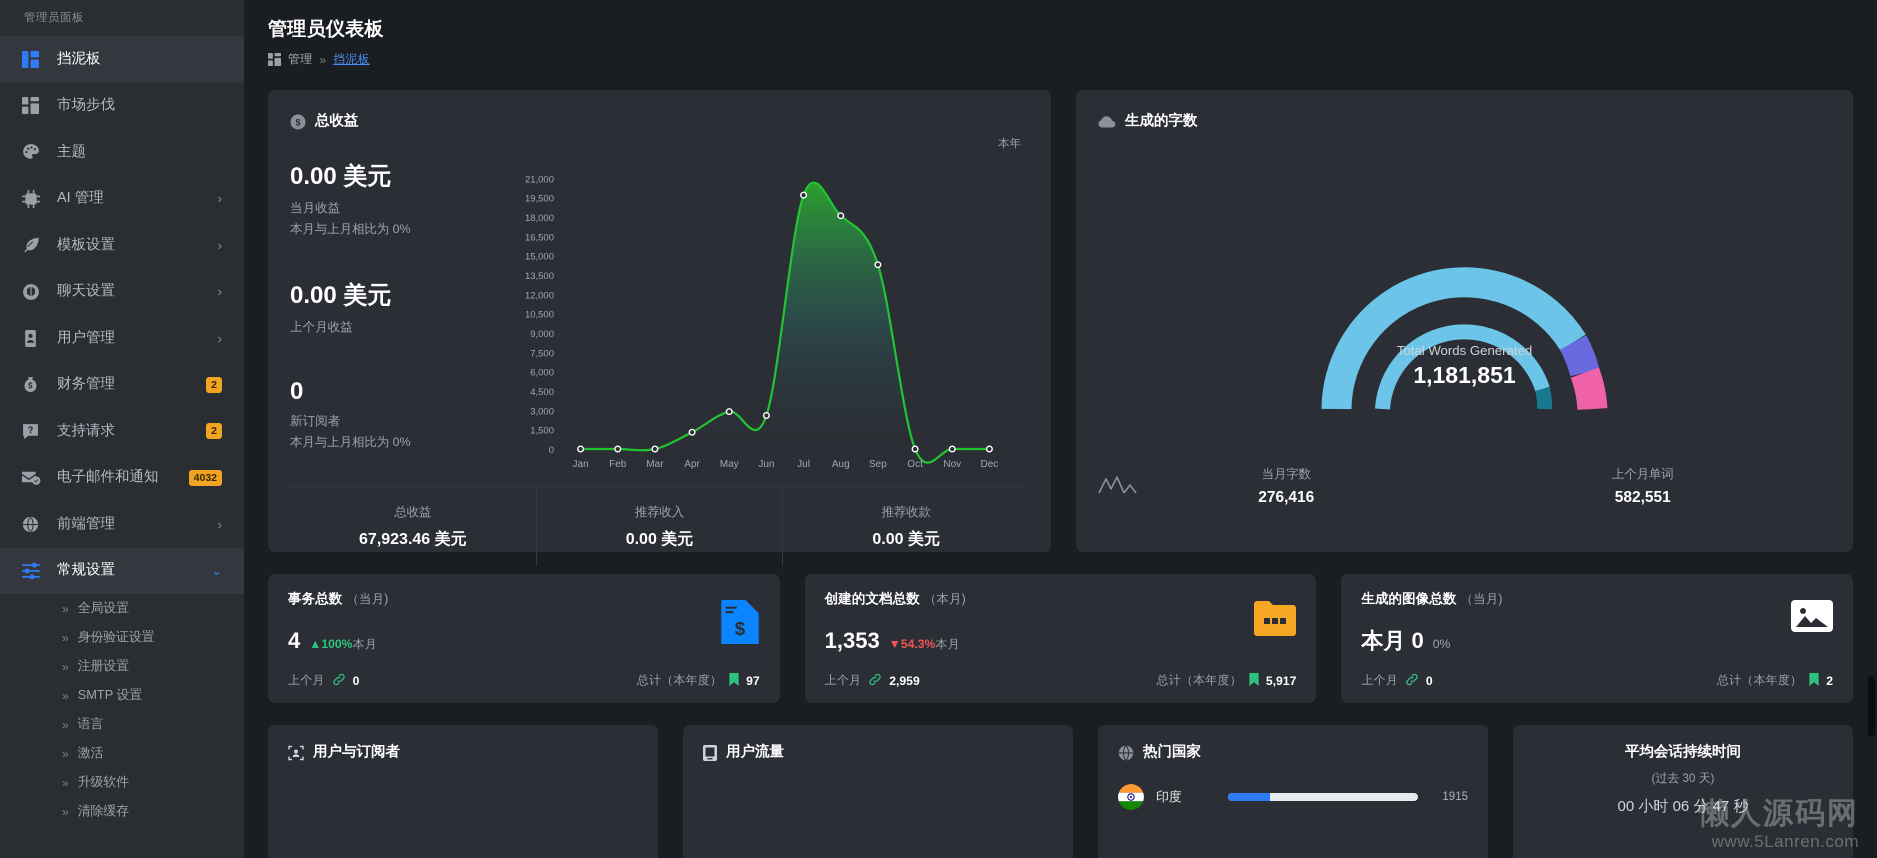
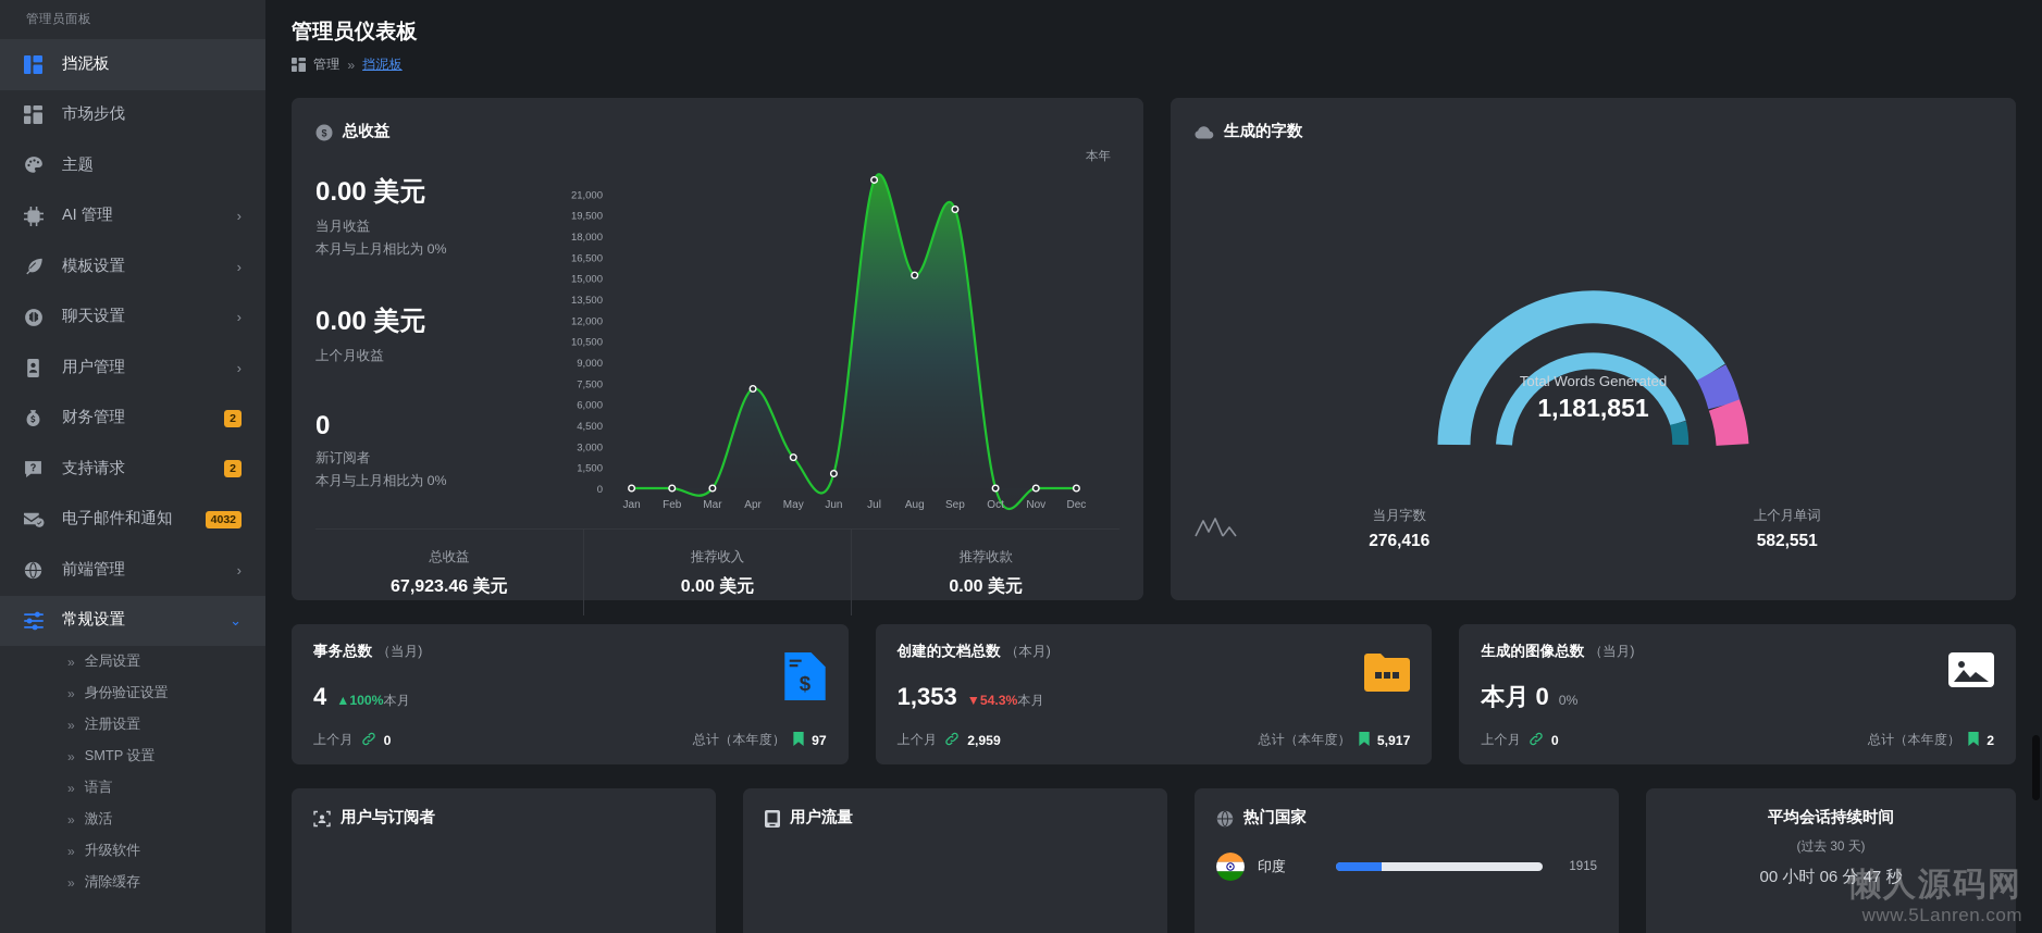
Apr: 1300 -> 7100
May: 2900 -> 2200
Jun: 2600 -> 1000
Jul: 19700 -> 22000
Aug: 18100 -> 15200
Sep: 14300 -> 19900
